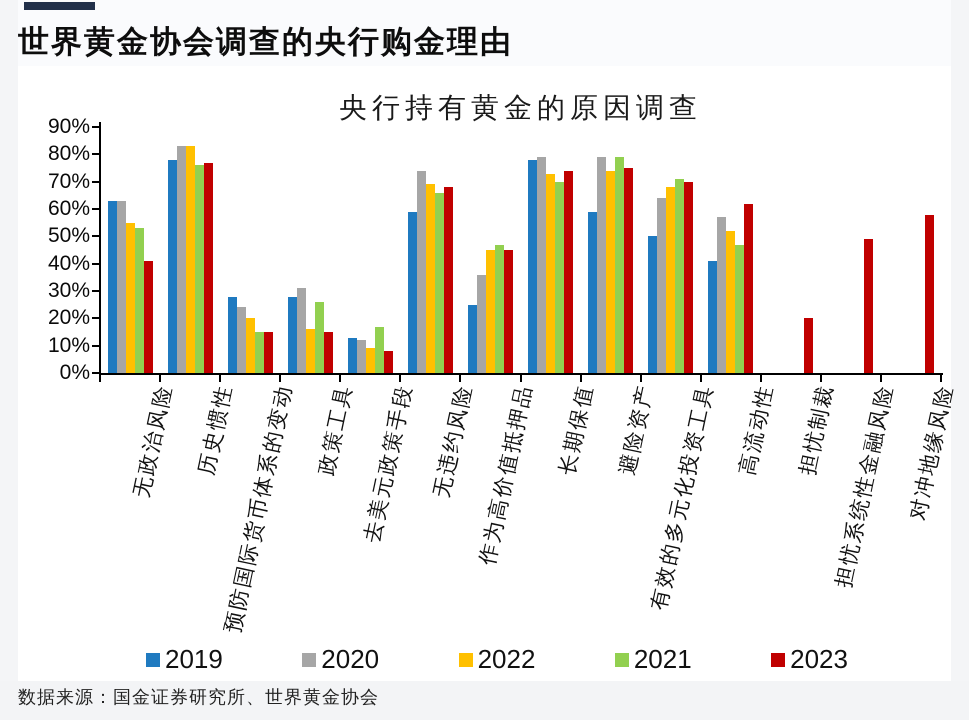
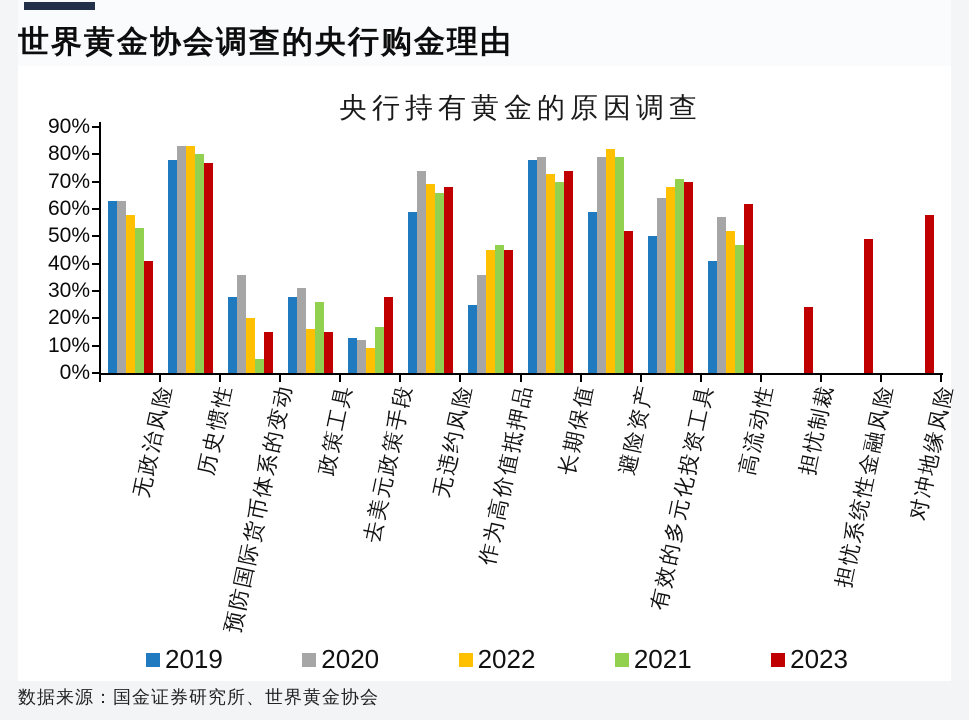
2022/无政治风险: 55% -> 58%
2021/历史惯性: 76% -> 80%
2020/预防国际货币体系的变动: 24% -> 36%
2021/预防国际货币体系的变动: 15% -> 5%
2023/去美元政策手段: 8% -> 28%
2022/避险资产: 74% -> 82%
2023/避险资产: 75% -> 52%
2023/担忧制裁: 20% -> 24%
